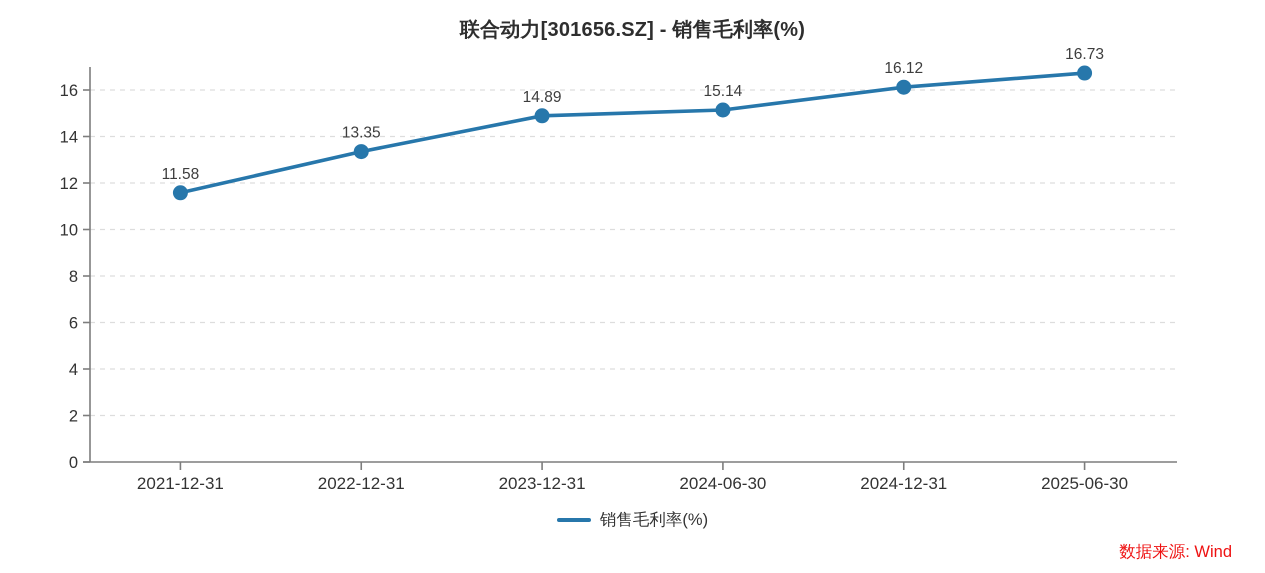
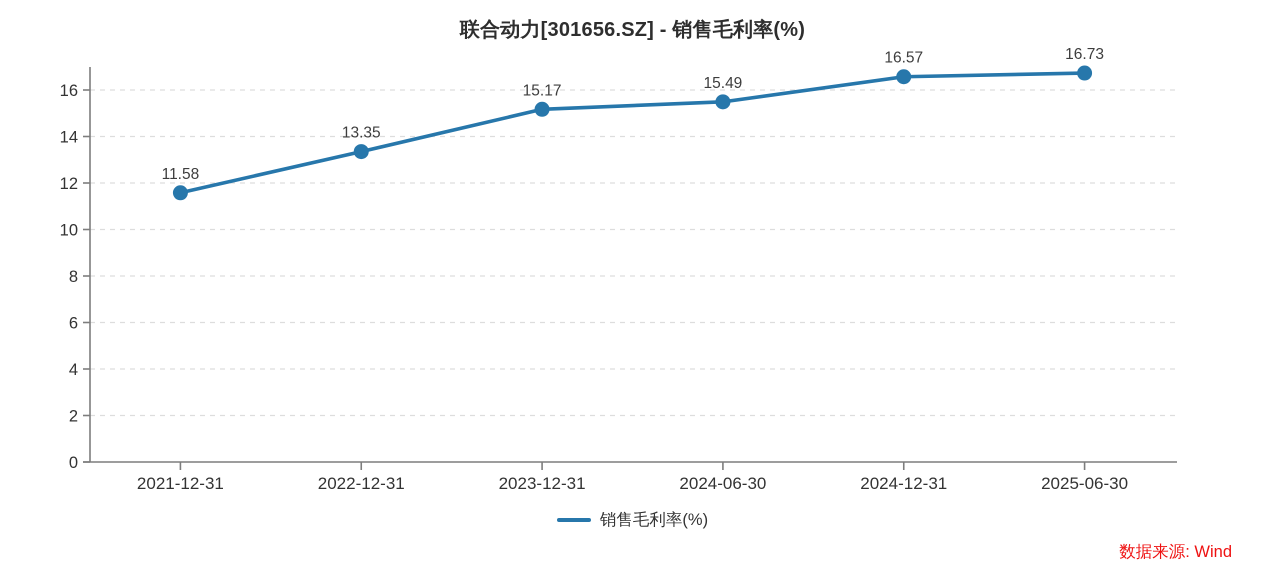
2023-12-31: 14.89 -> 15.17
2024-06-30: 15.14 -> 15.49
2024-12-31: 16.12 -> 16.57
